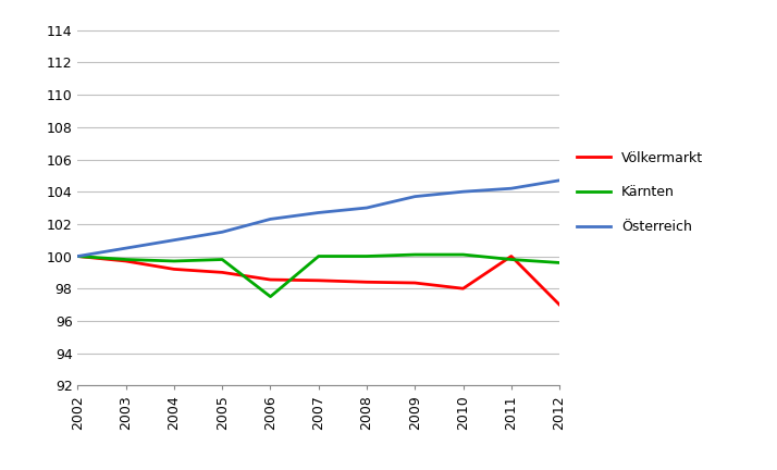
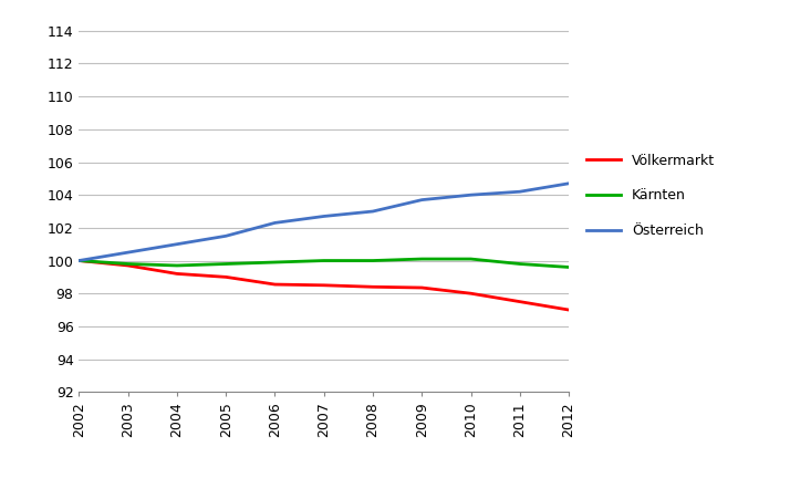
Kärnten/2006: 97.5 -> 99.9
Völkermarkt/2011: 100.0 -> 97.5
